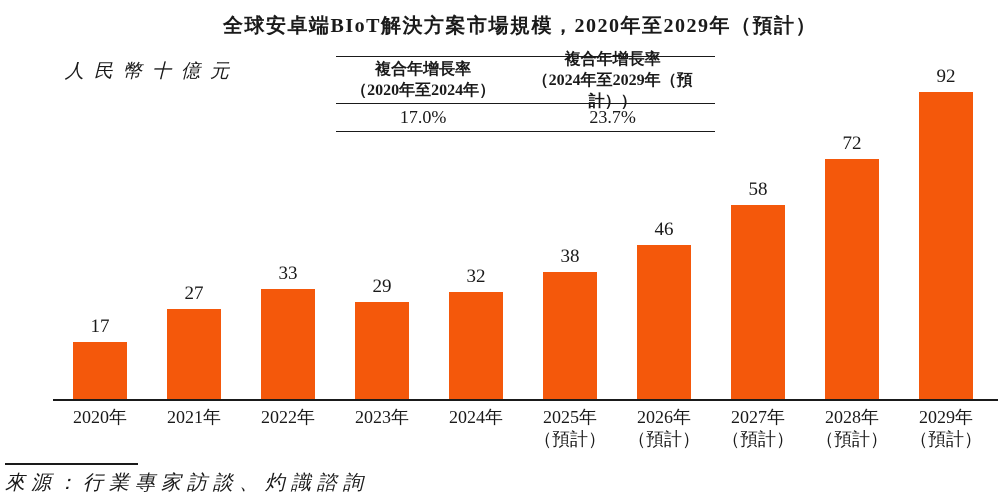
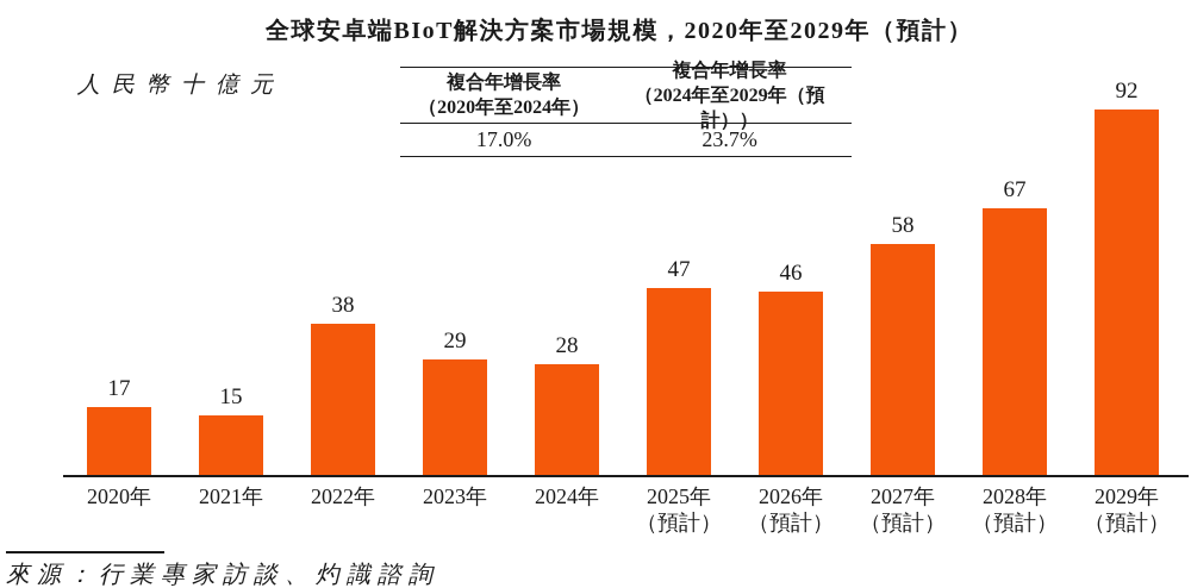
2021年: 27 -> 15
2022年: 33 -> 38
2024年: 32 -> 28
2025年 （預計）: 38 -> 47
2028年 （預計）: 72 -> 67
